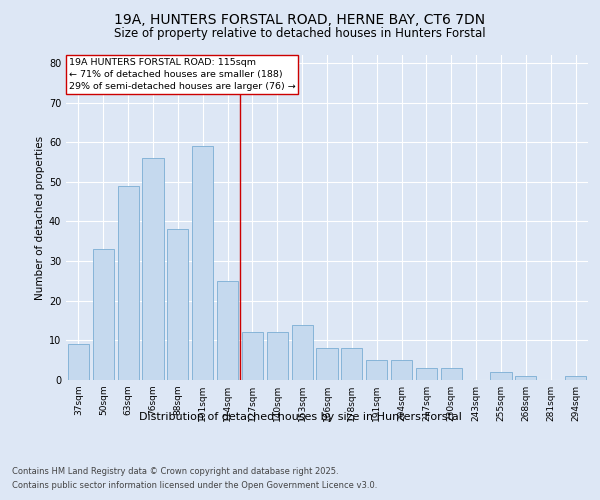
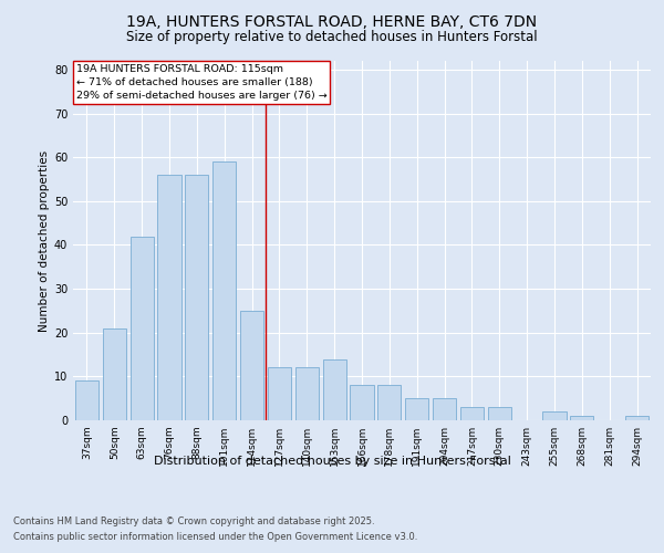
50sqm: 33 -> 21
63sqm: 49 -> 42
88sqm: 38 -> 56
